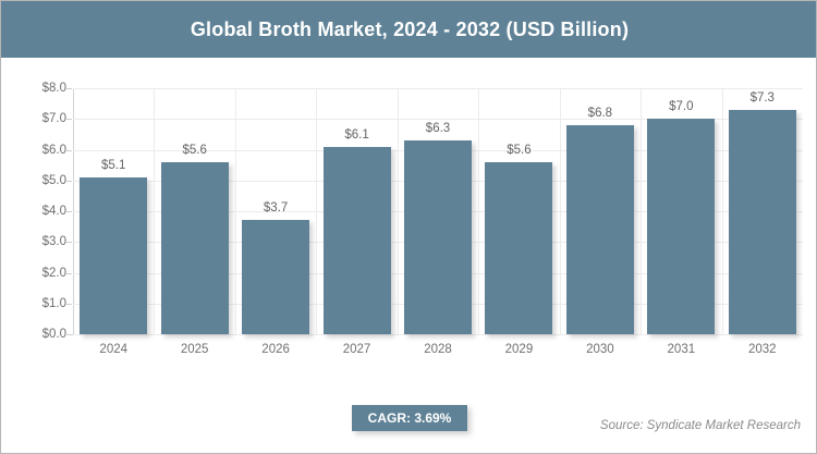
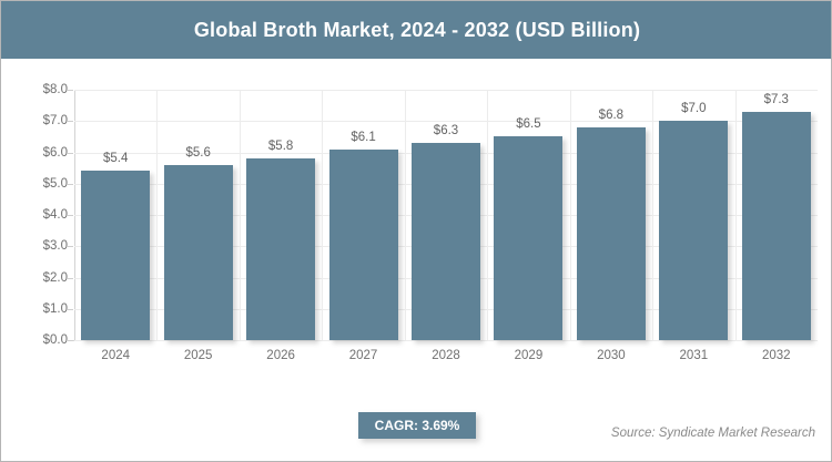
2024: $5.1 -> $5.4
2026: $3.7 -> $5.8
2029: $5.6 -> $6.5
